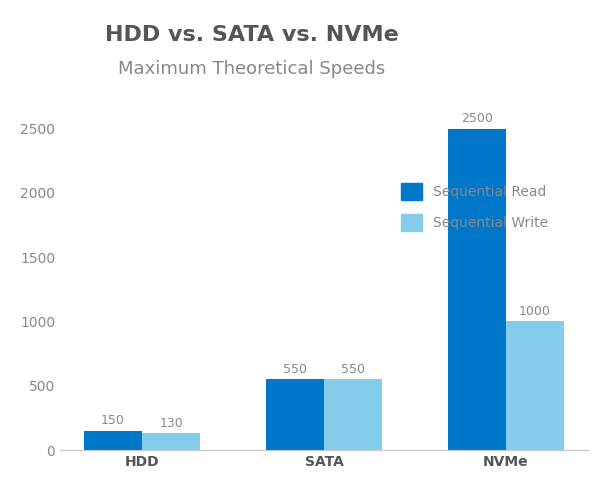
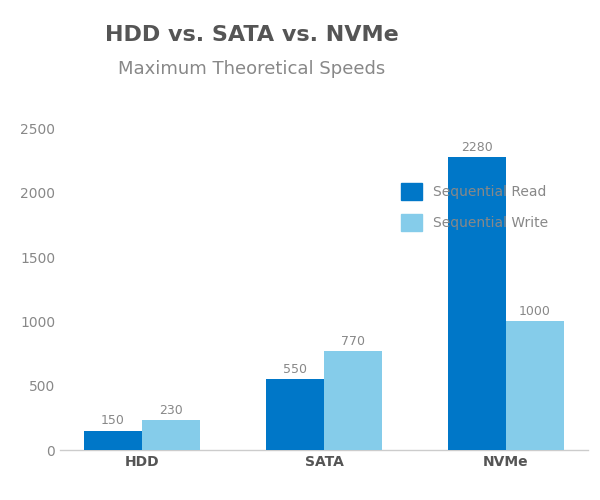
Sequential Write/HDD: 130 -> 230
Sequential Write/SATA: 550 -> 770
Sequential Read/NVMe: 2500 -> 2280
